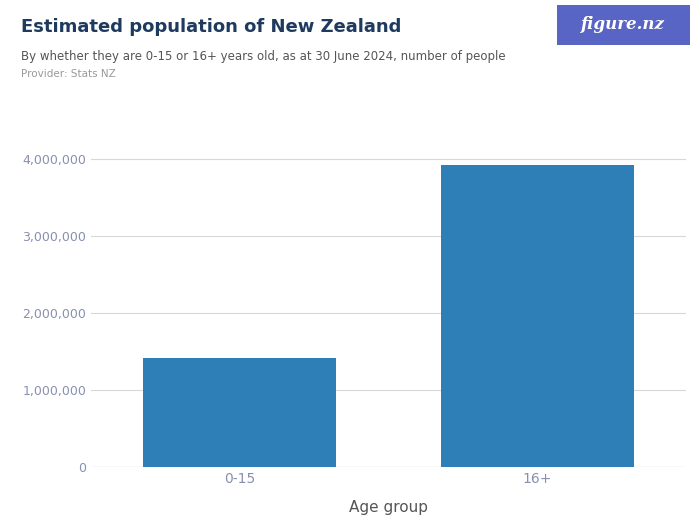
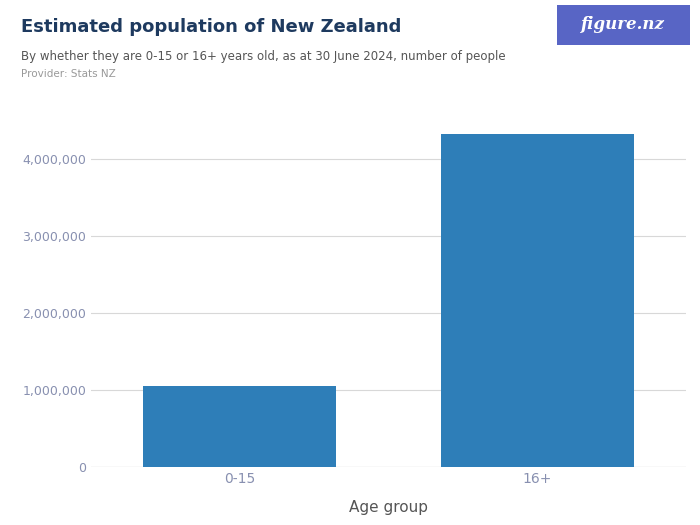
0-15: 1,420,000 -> 1,060,000
16+: 3,920,000 -> 4,330,000
